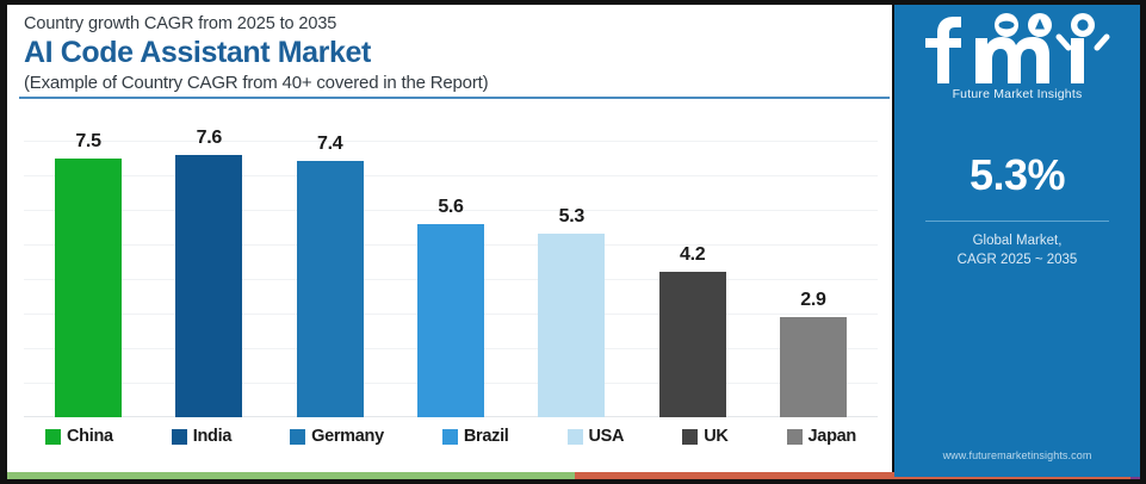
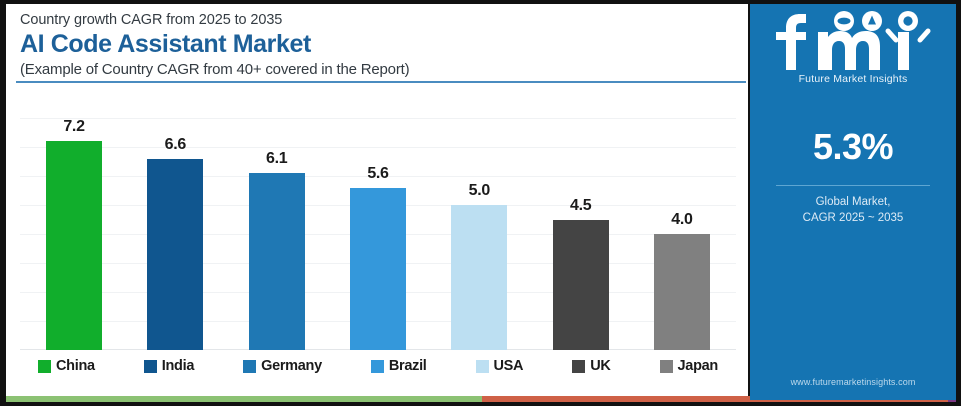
China: 7.5 -> 7.2
India: 7.6 -> 6.6
Germany: 7.4 -> 6.1
USA: 5.3 -> 5.0
UK: 4.2 -> 4.5
Japan: 2.9 -> 4.0
